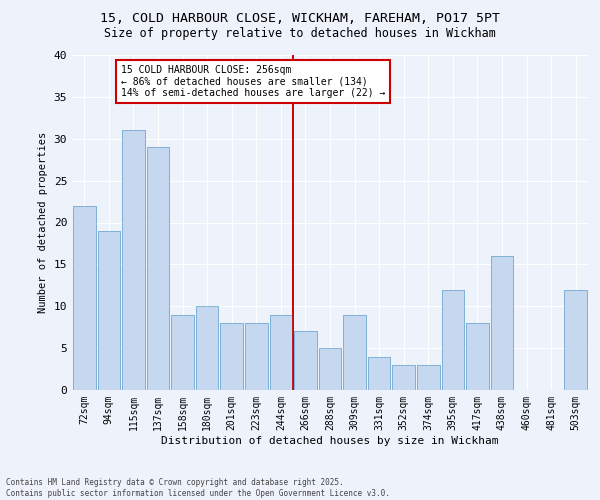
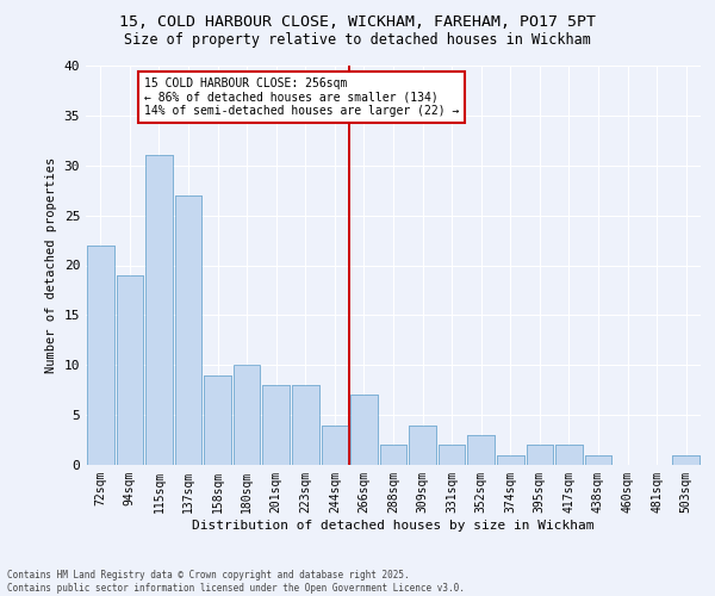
137sqm: 29 -> 27
244sqm: 9 -> 4
288sqm: 5 -> 2
309sqm: 9 -> 4
331sqm: 4 -> 2
374sqm: 3 -> 1
395sqm: 12 -> 2
417sqm: 8 -> 2
438sqm: 16 -> 1
503sqm: 12 -> 1
